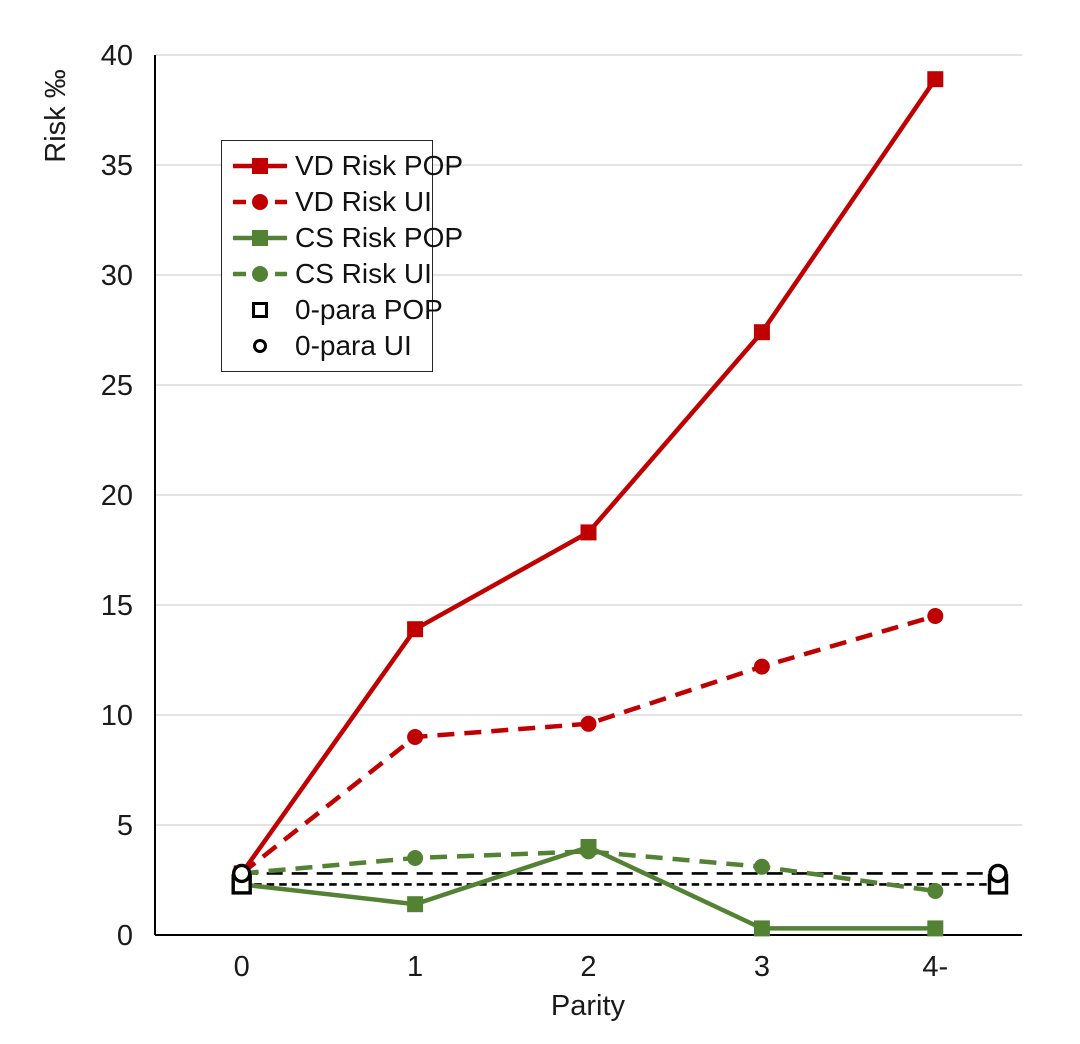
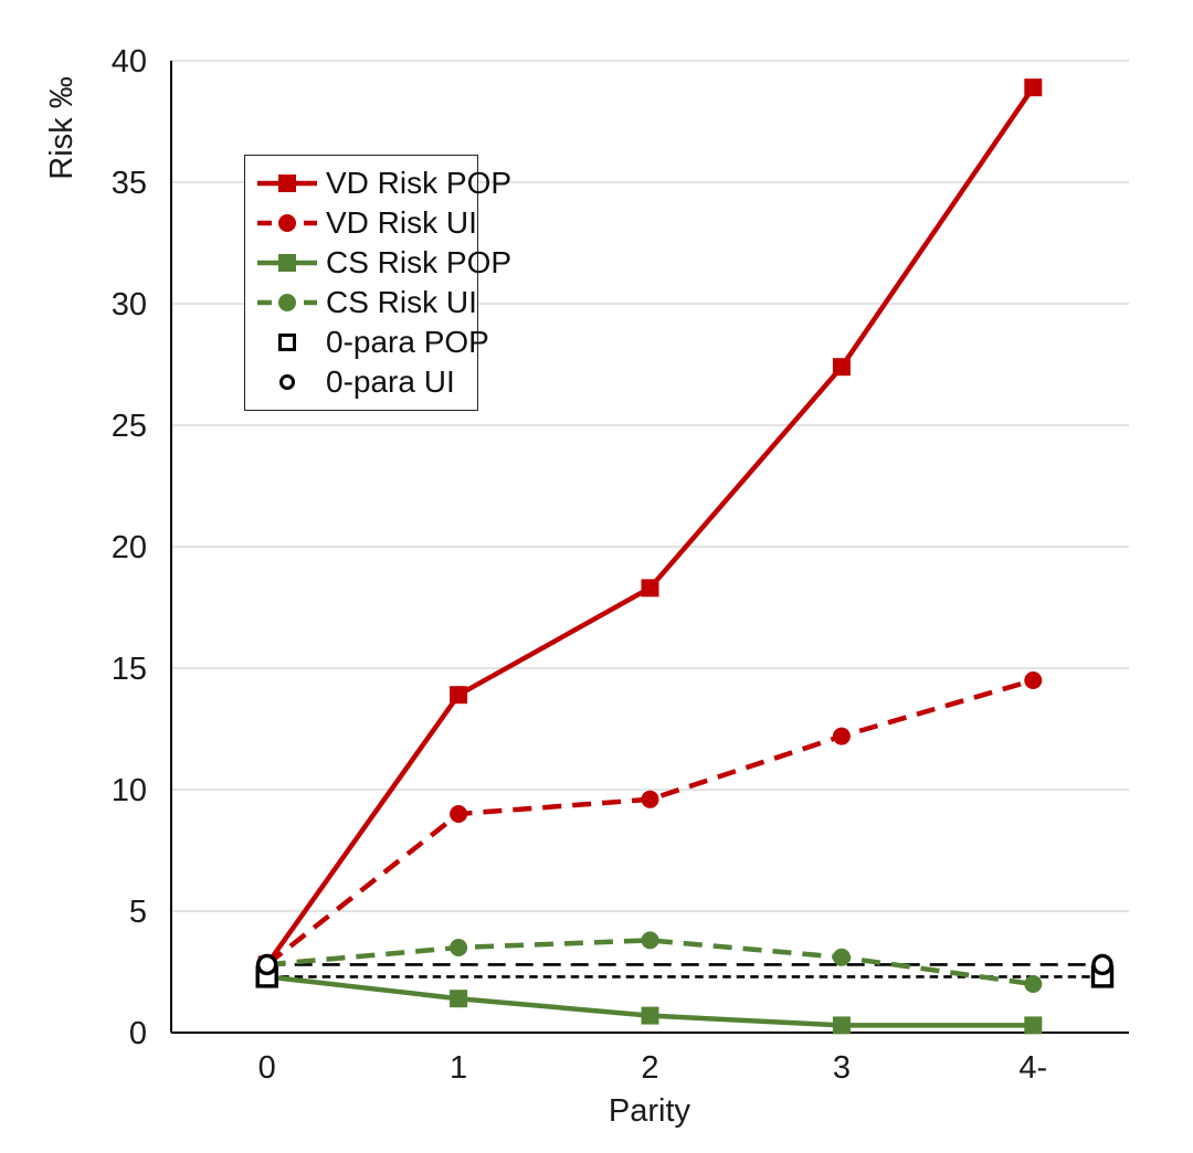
CS Risk POP/2: 4.0 -> 0.7
